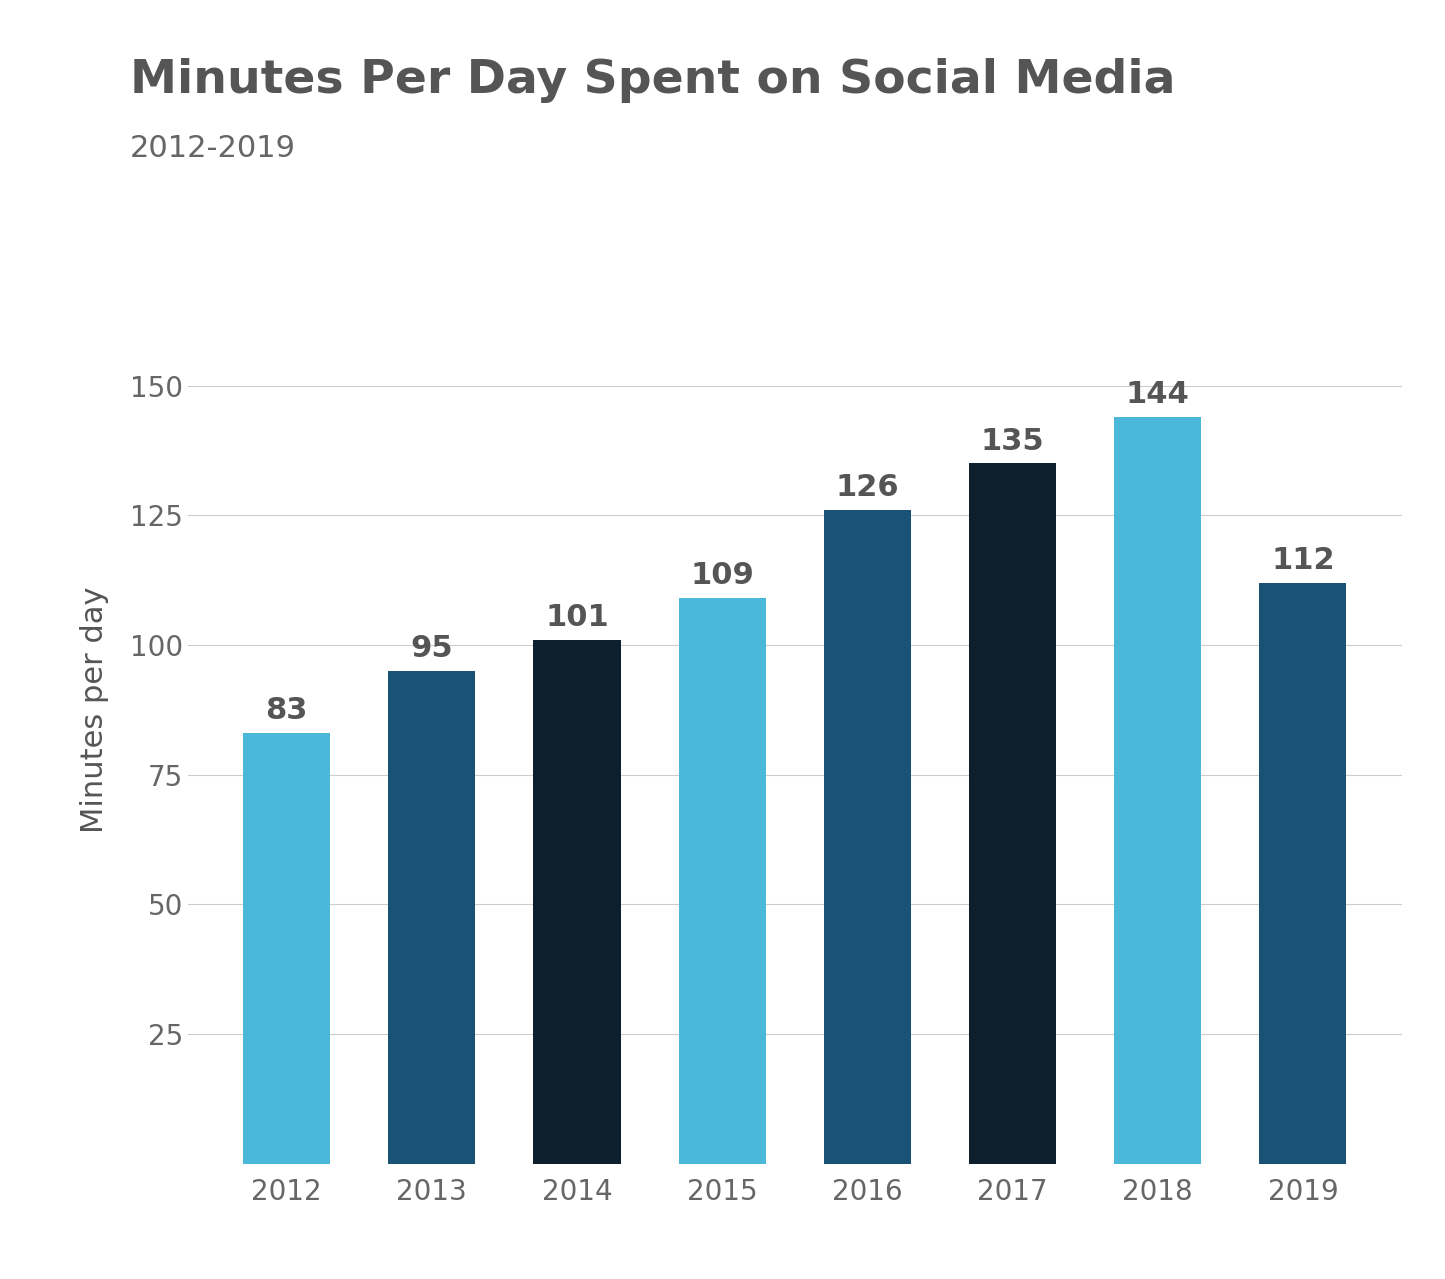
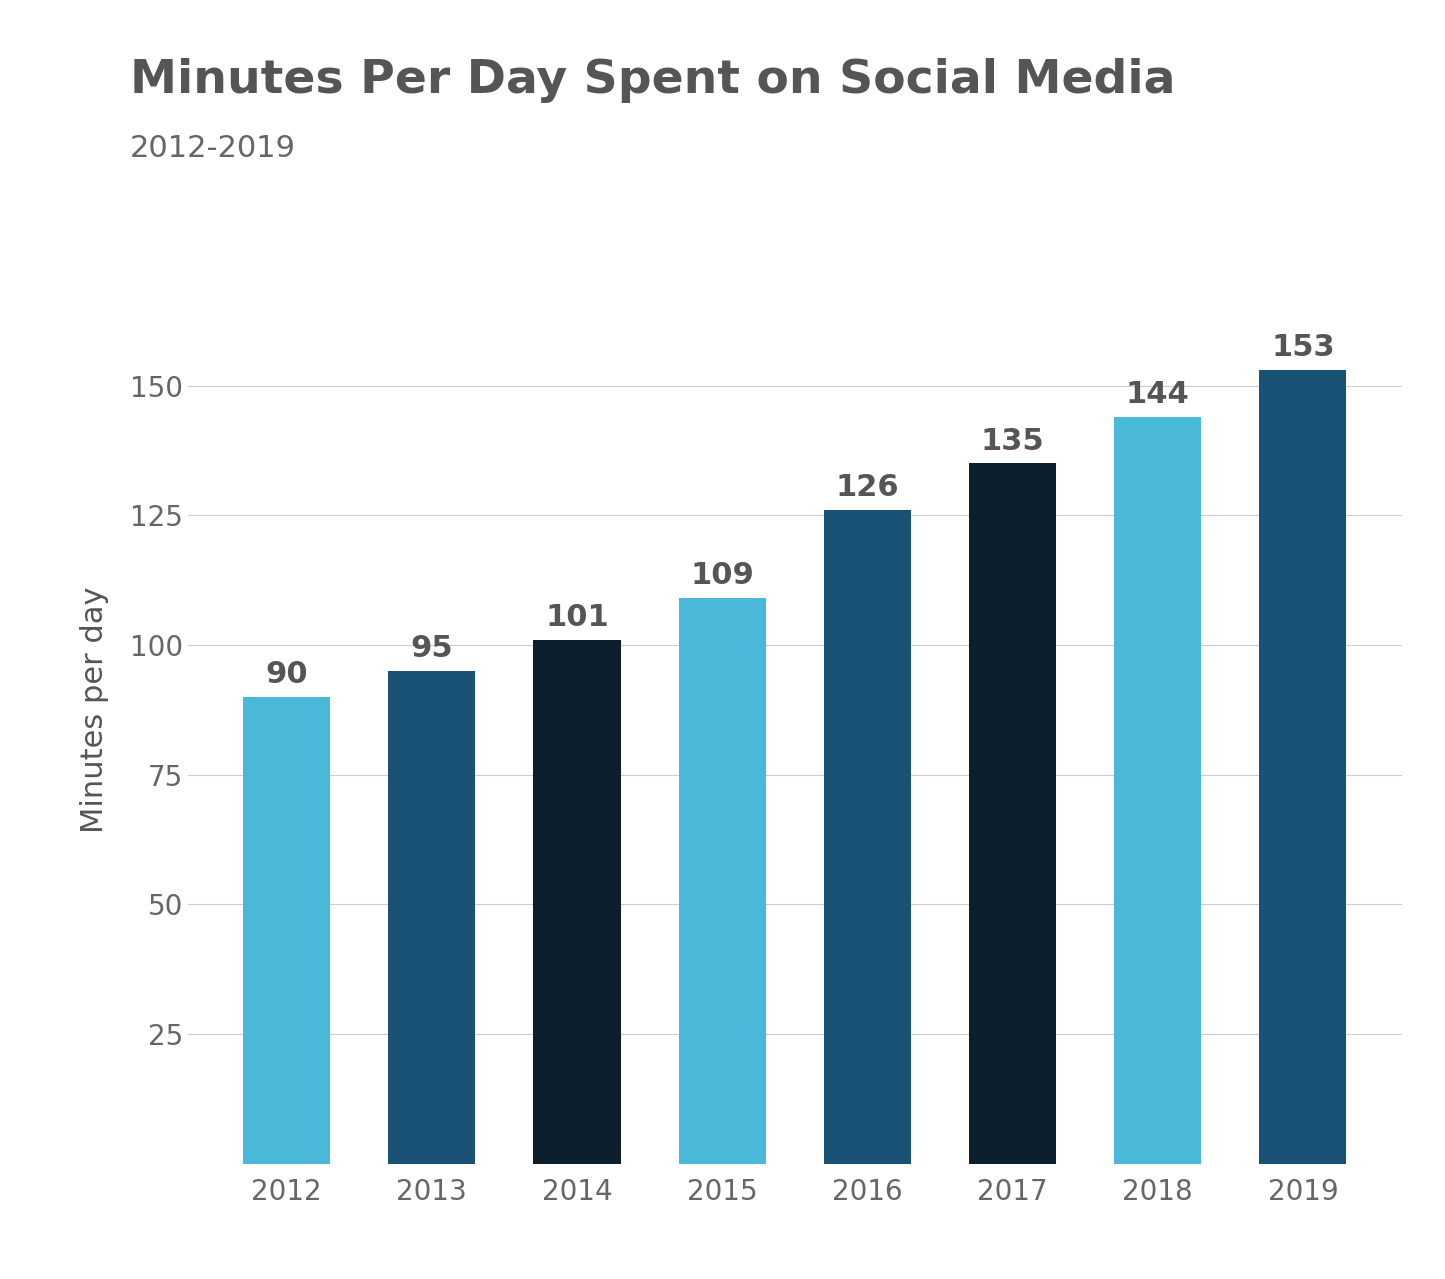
2012: 83 -> 90
2019: 112 -> 153
